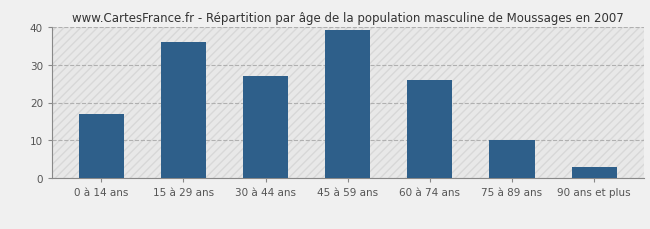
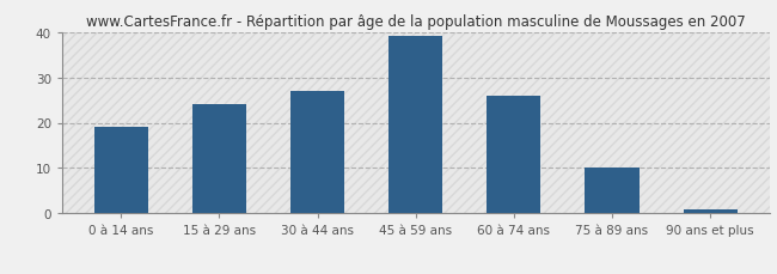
0 à 14 ans: 17 -> 19
15 à 29 ans: 36 -> 24
90 ans et plus: 3 -> 1
